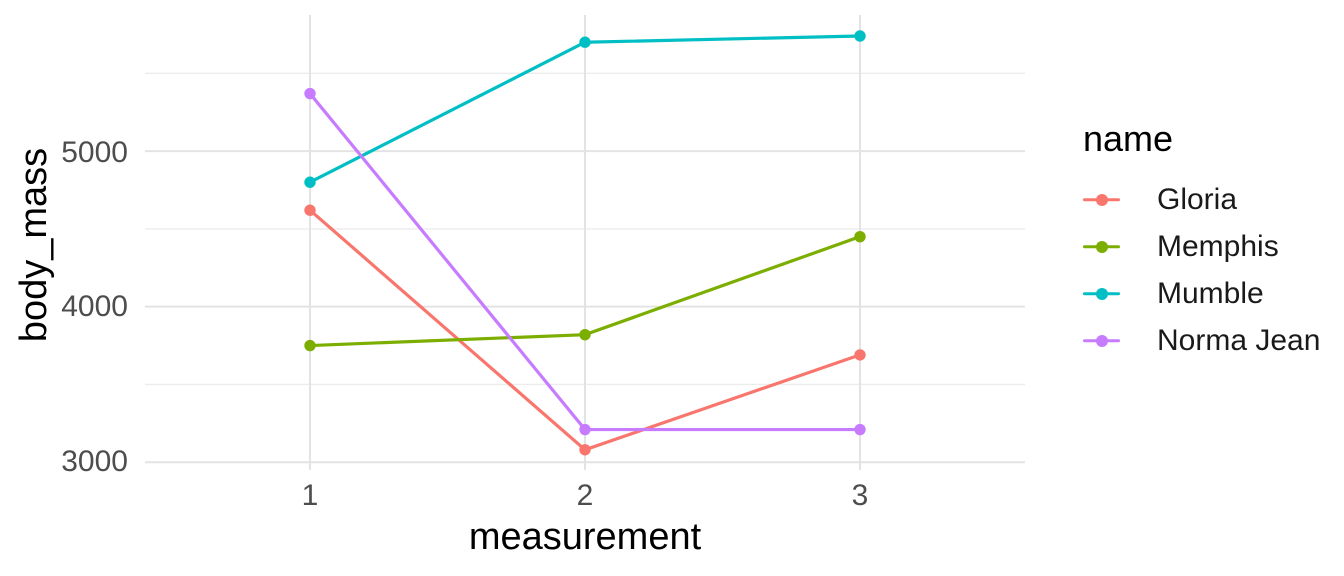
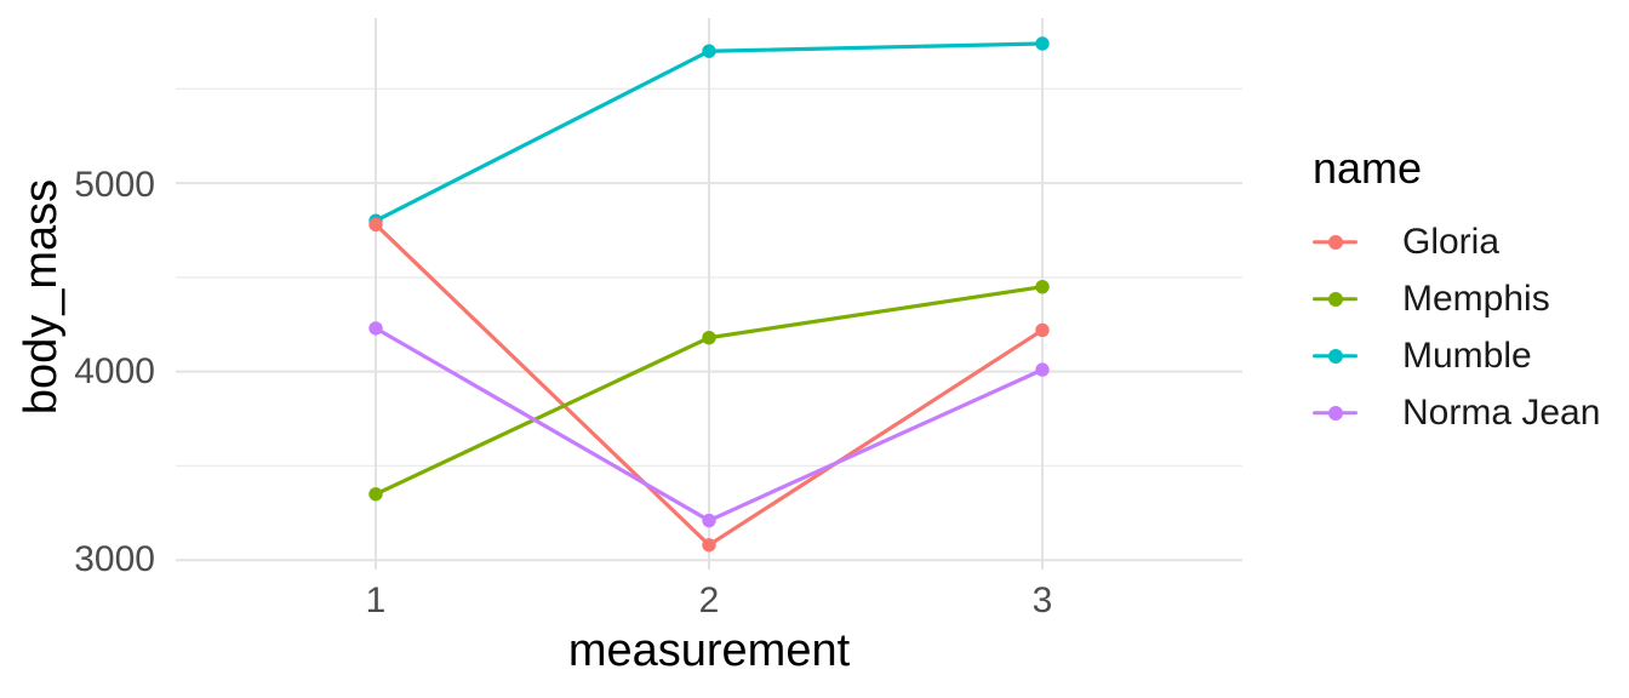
Gloria/1: 4620 -> 4780
Memphis/1: 3750 -> 3350
Norma Jean/1: 5370 -> 4230
Memphis/2: 3820 -> 4180
Gloria/3: 3690 -> 4220
Norma Jean/3: 3210 -> 4010
